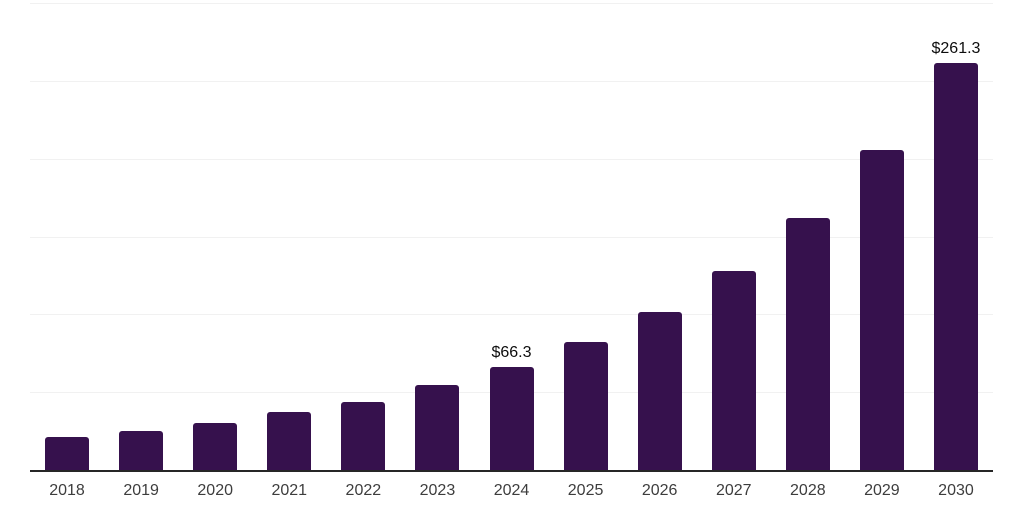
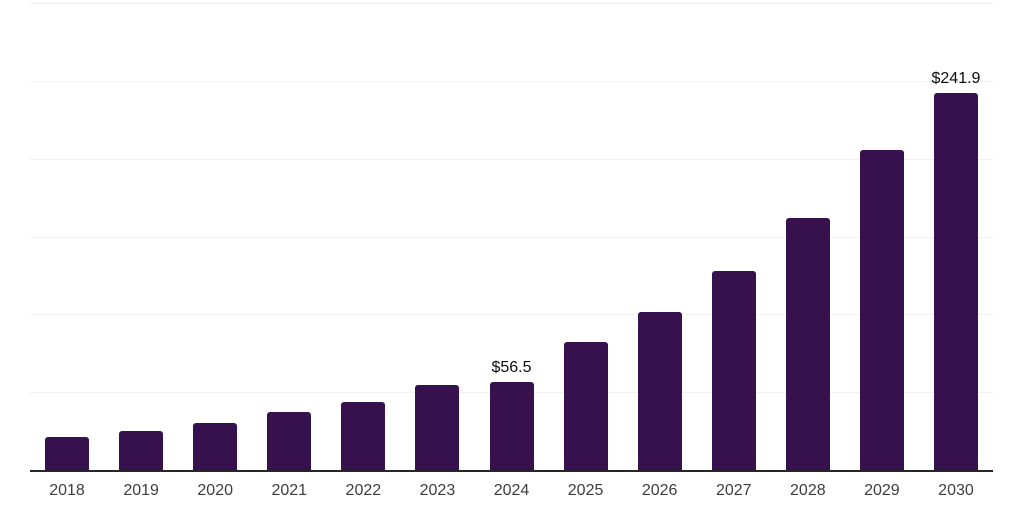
2024: $66.3 -> $56.5
2030: $261.3 -> $241.9
